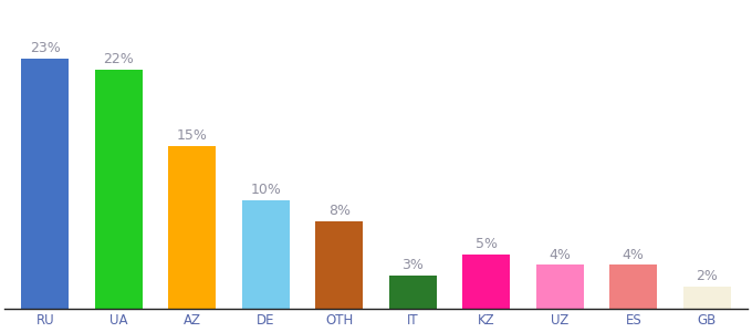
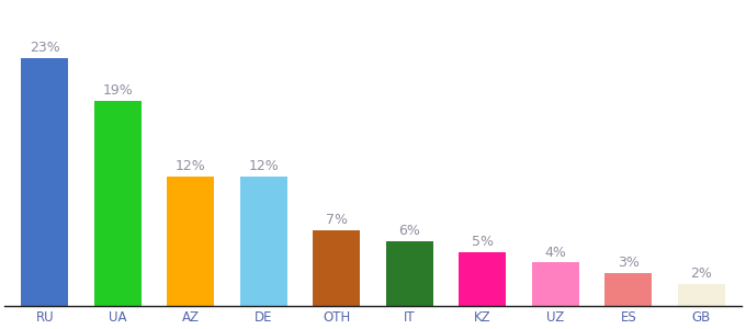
UA: 22% -> 19%
AZ: 15% -> 12%
DE: 10% -> 12%
OTH: 8% -> 7%
IT: 3% -> 6%
ES: 4% -> 3%
